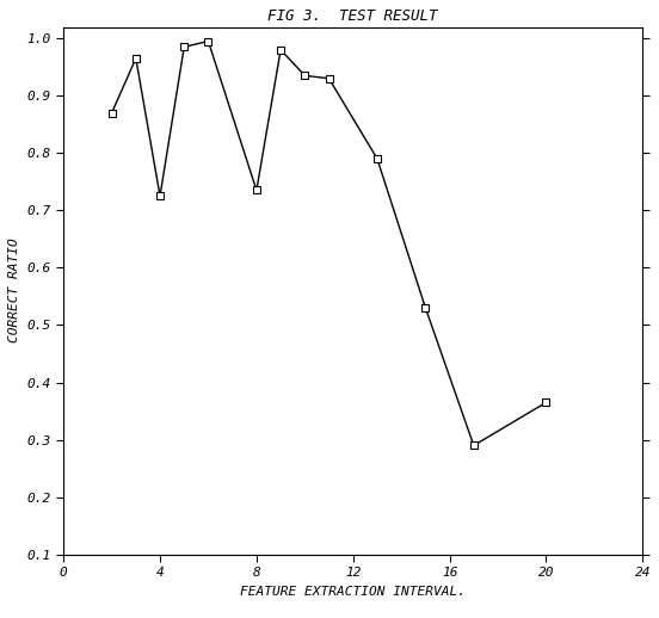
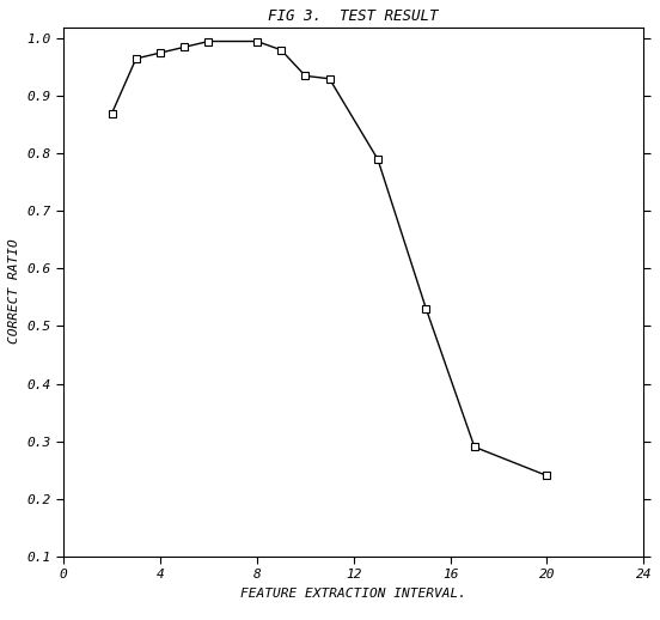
4: 0.725 -> 0.975
8: 0.735 -> 0.995
20: 0.365 -> 0.240
